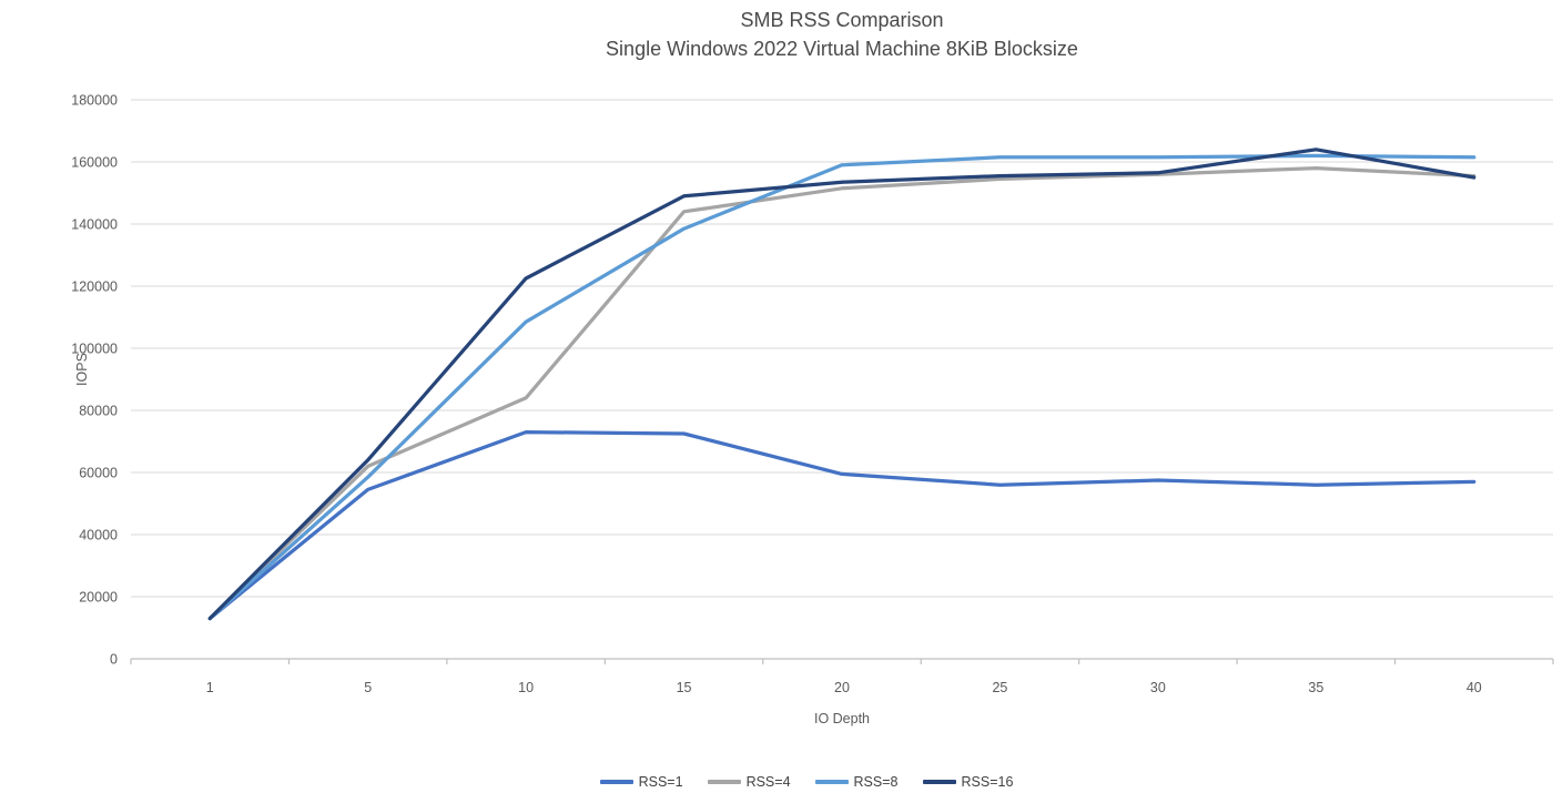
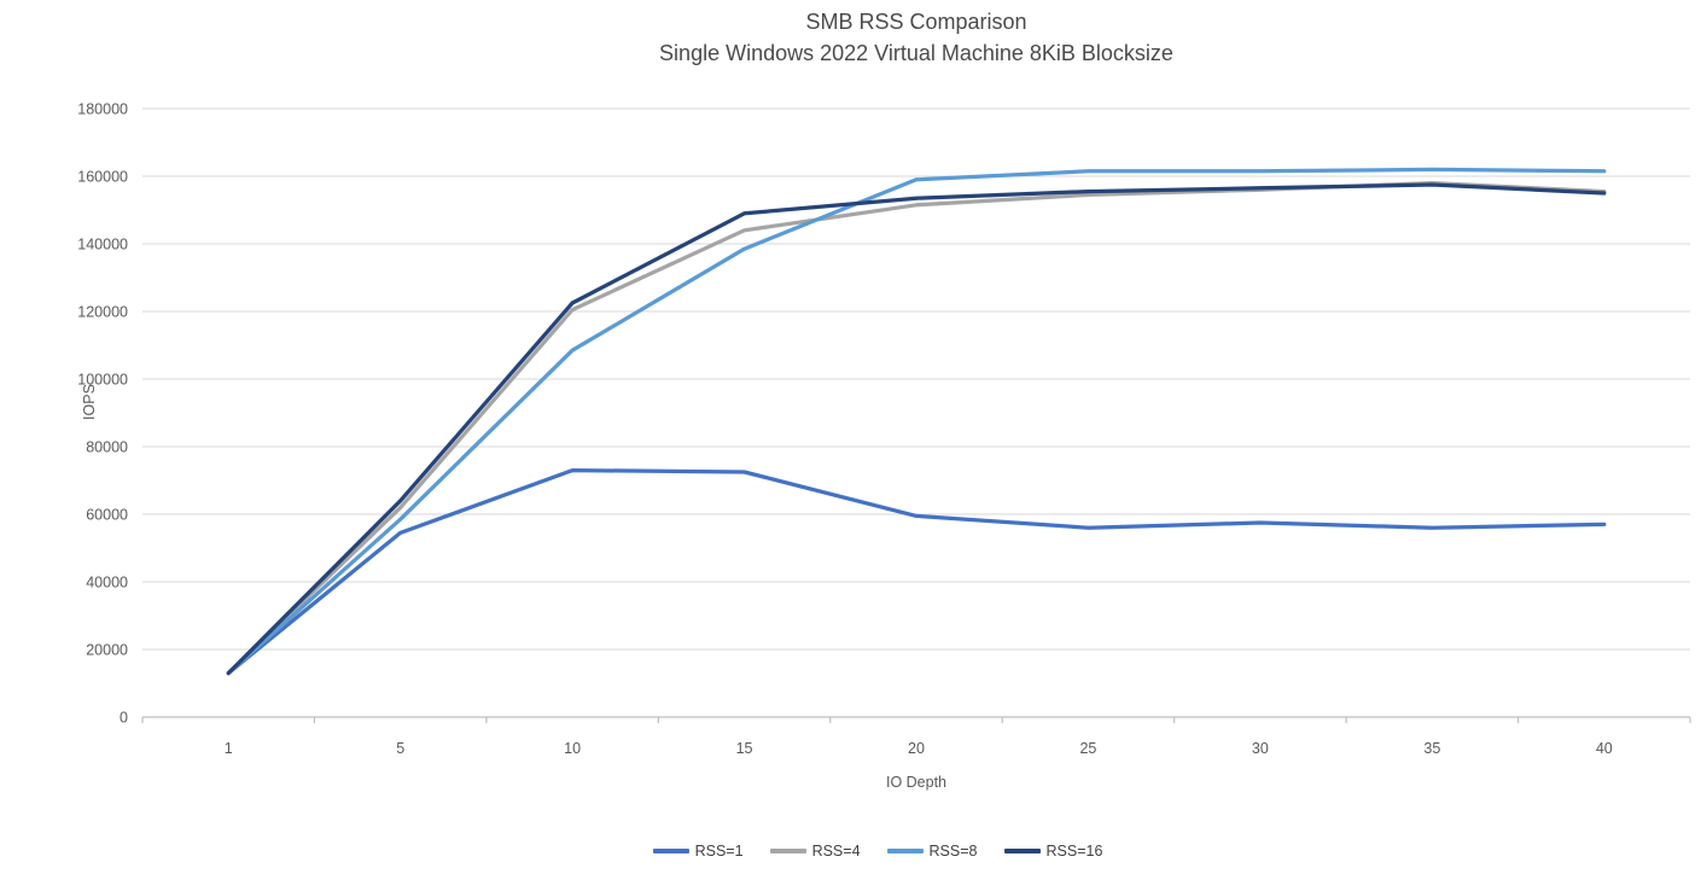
RSS=4/10: 84000 -> 120000
RSS=16/35: 164000 -> 158000
